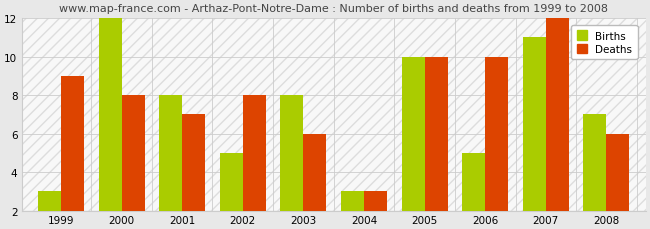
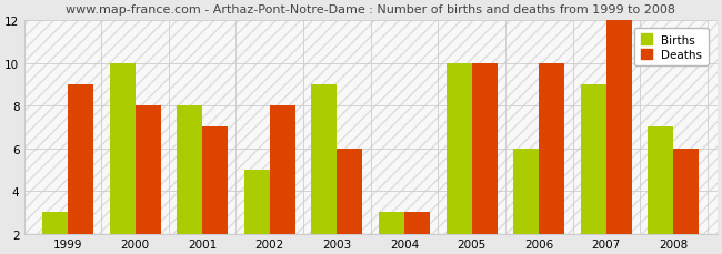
Births/2000: 12 -> 10
Births/2003: 8 -> 9
Births/2006: 5 -> 6
Births/2007: 11 -> 9
